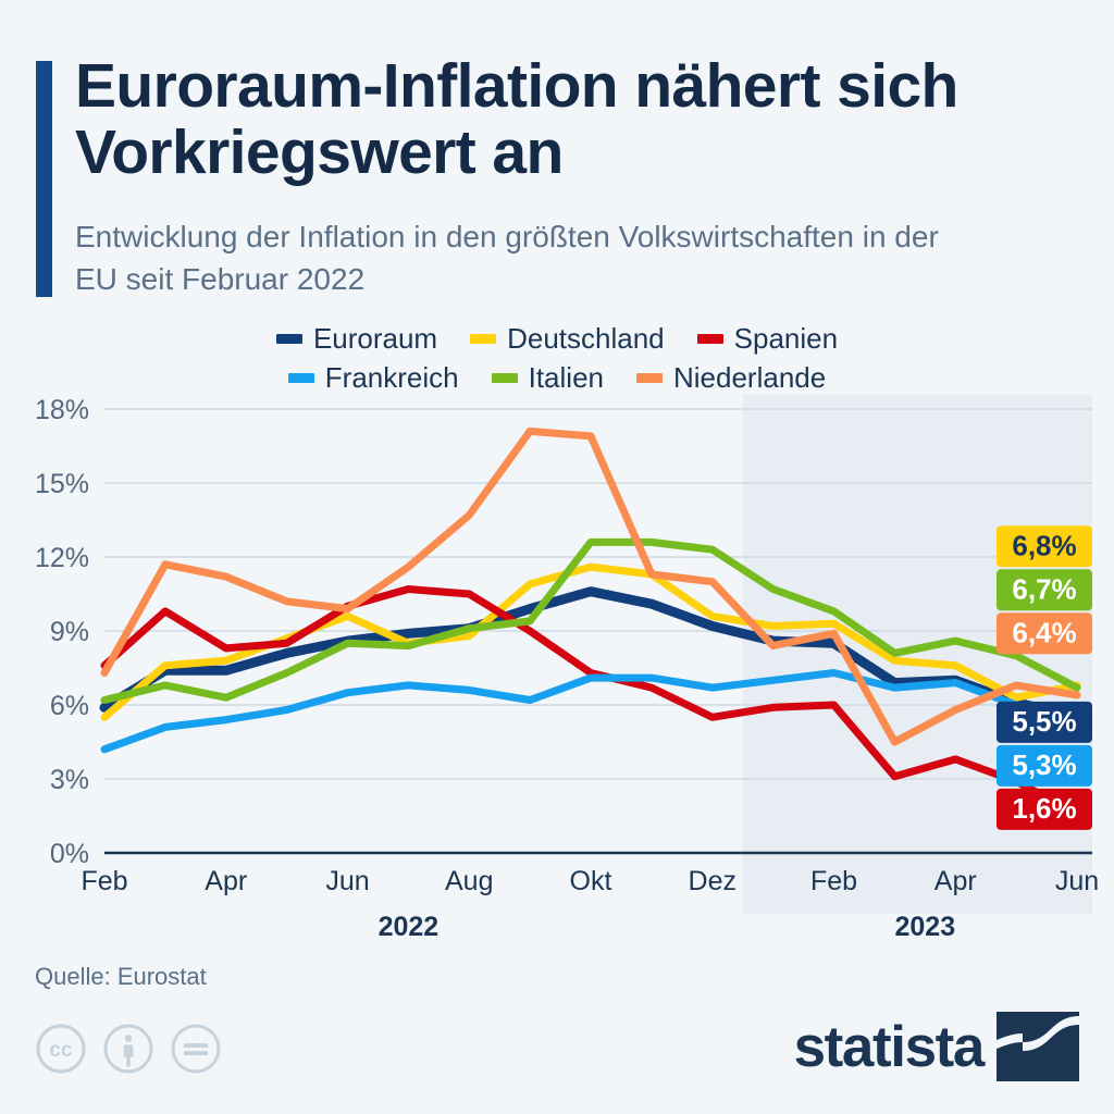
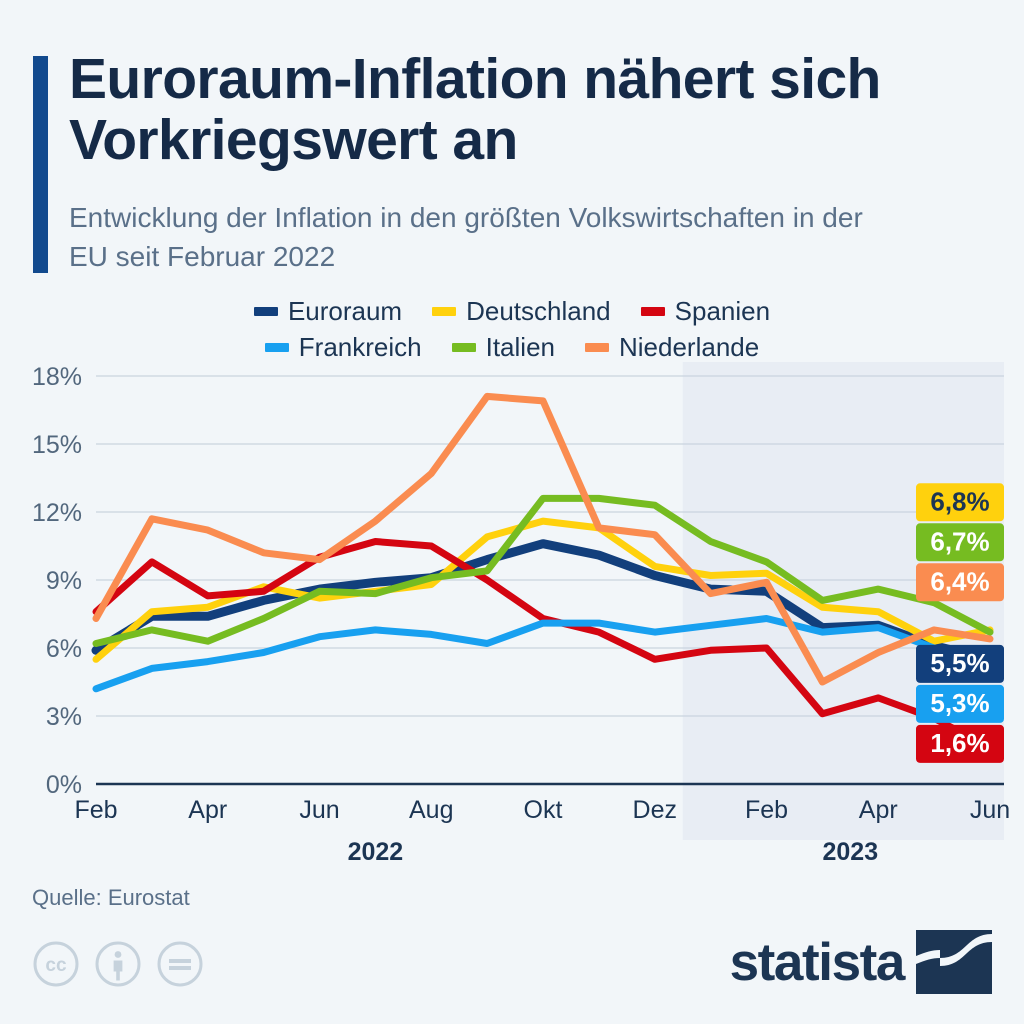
Deutschland/Jun 2022: 9.6% -> 8.2%
